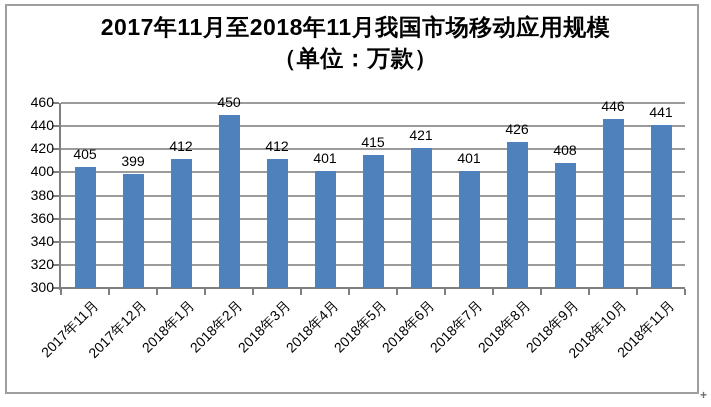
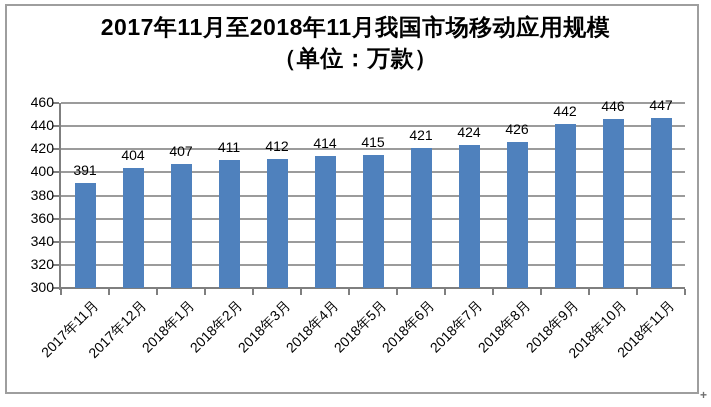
2017年11月: 405 -> 391
2017年12月: 399 -> 404
2018年1月: 412 -> 407
2018年2月: 450 -> 411
2018年4月: 401 -> 414
2018年7月: 401 -> 424
2018年9月: 408 -> 442
2018年11月: 441 -> 447
